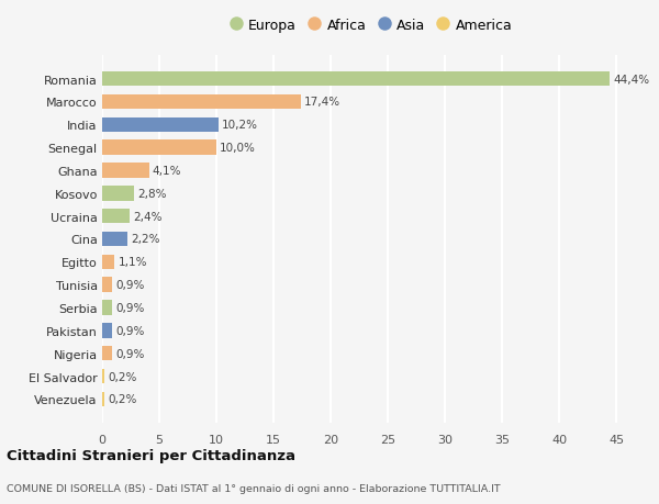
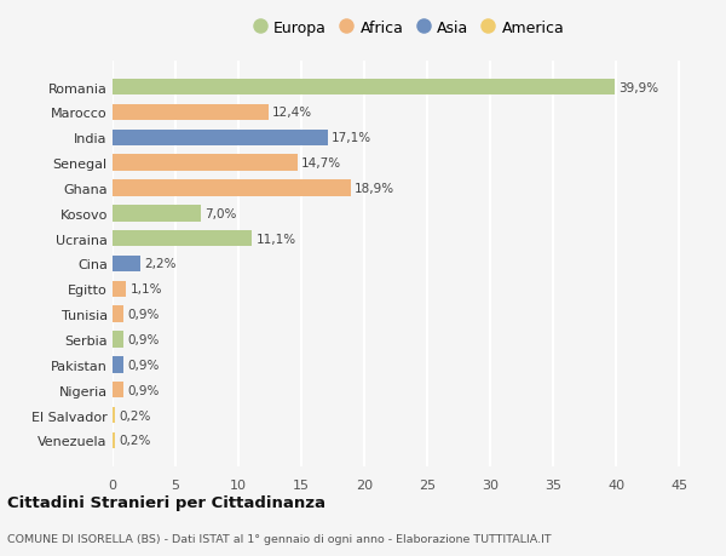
Romania: 44,4% -> 39,9%
Marocco: 17,4% -> 12,4%
India: 10,2% -> 17,1%
Senegal: 10,0% -> 14,7%
Ghana: 4,1% -> 18,9%
Kosovo: 2,8% -> 7,0%
Ucraina: 2,4% -> 11,1%
